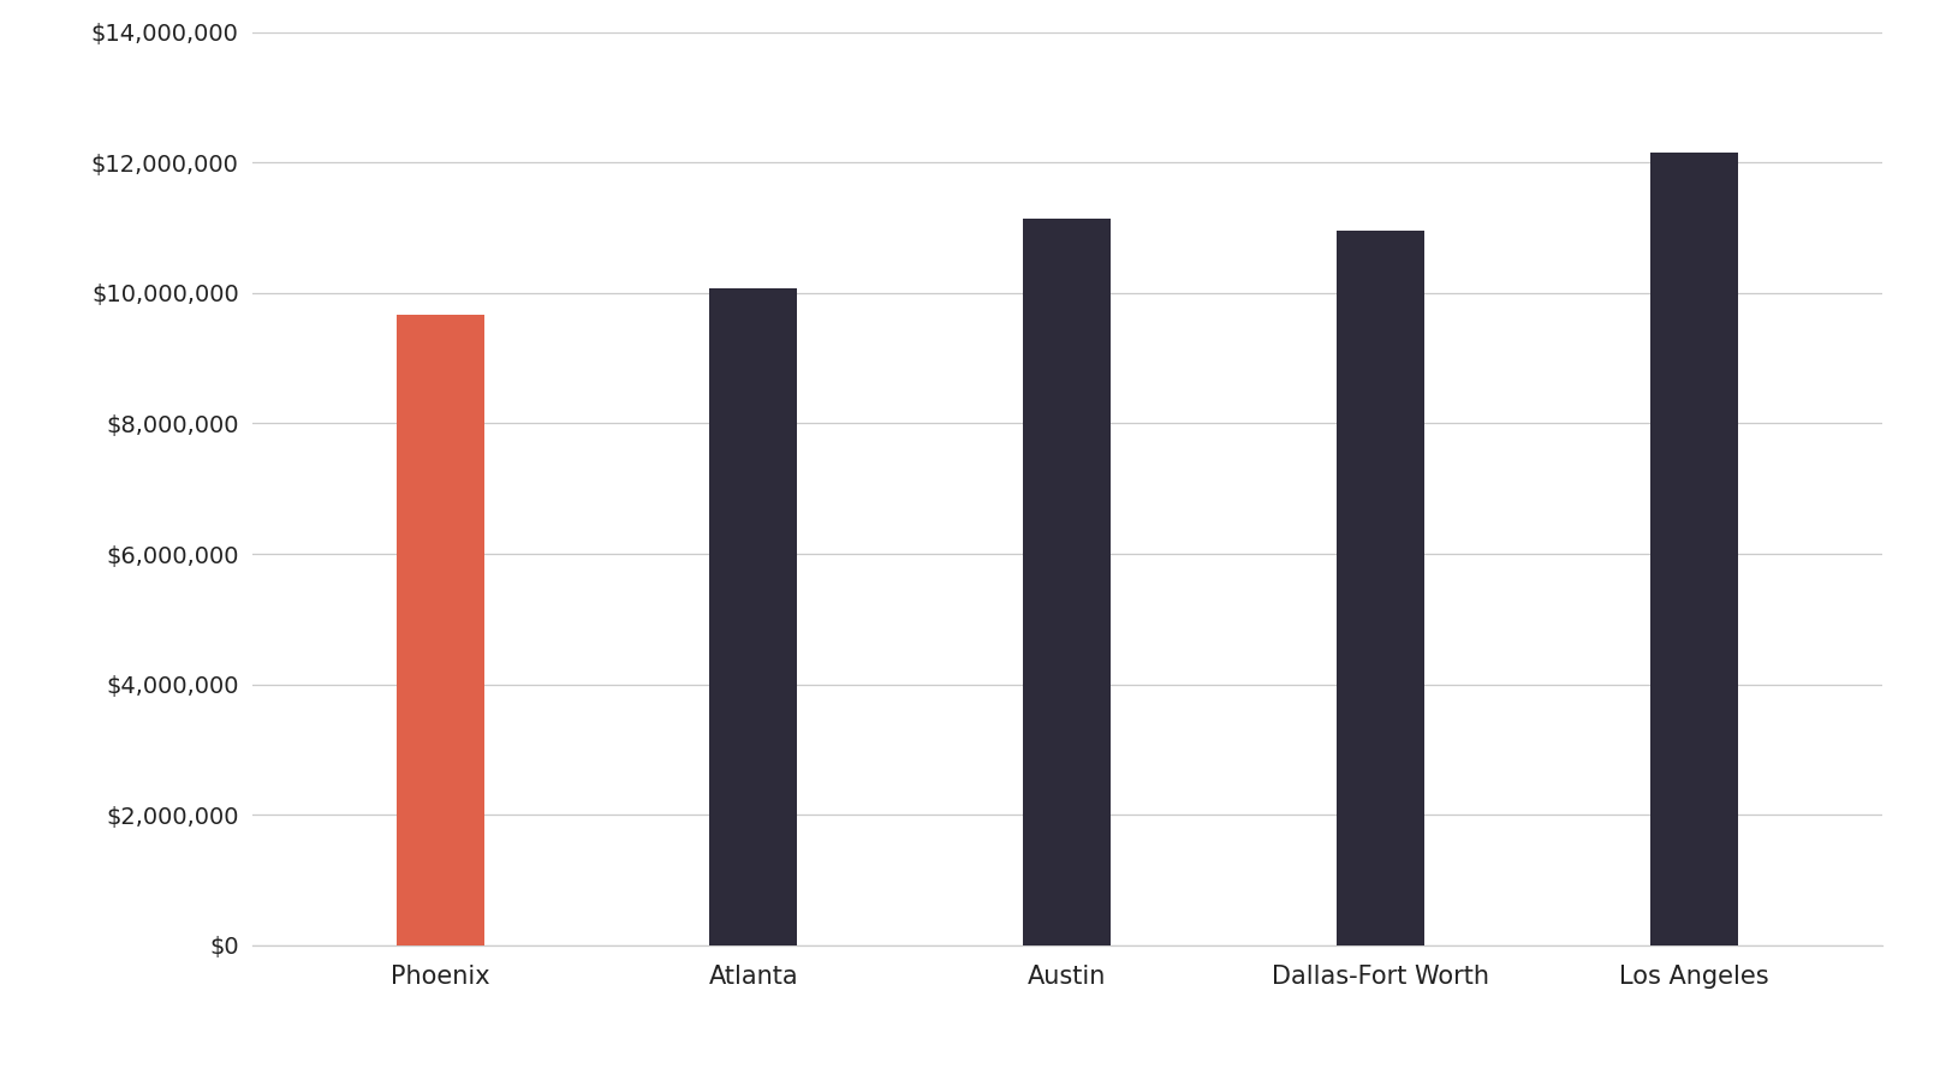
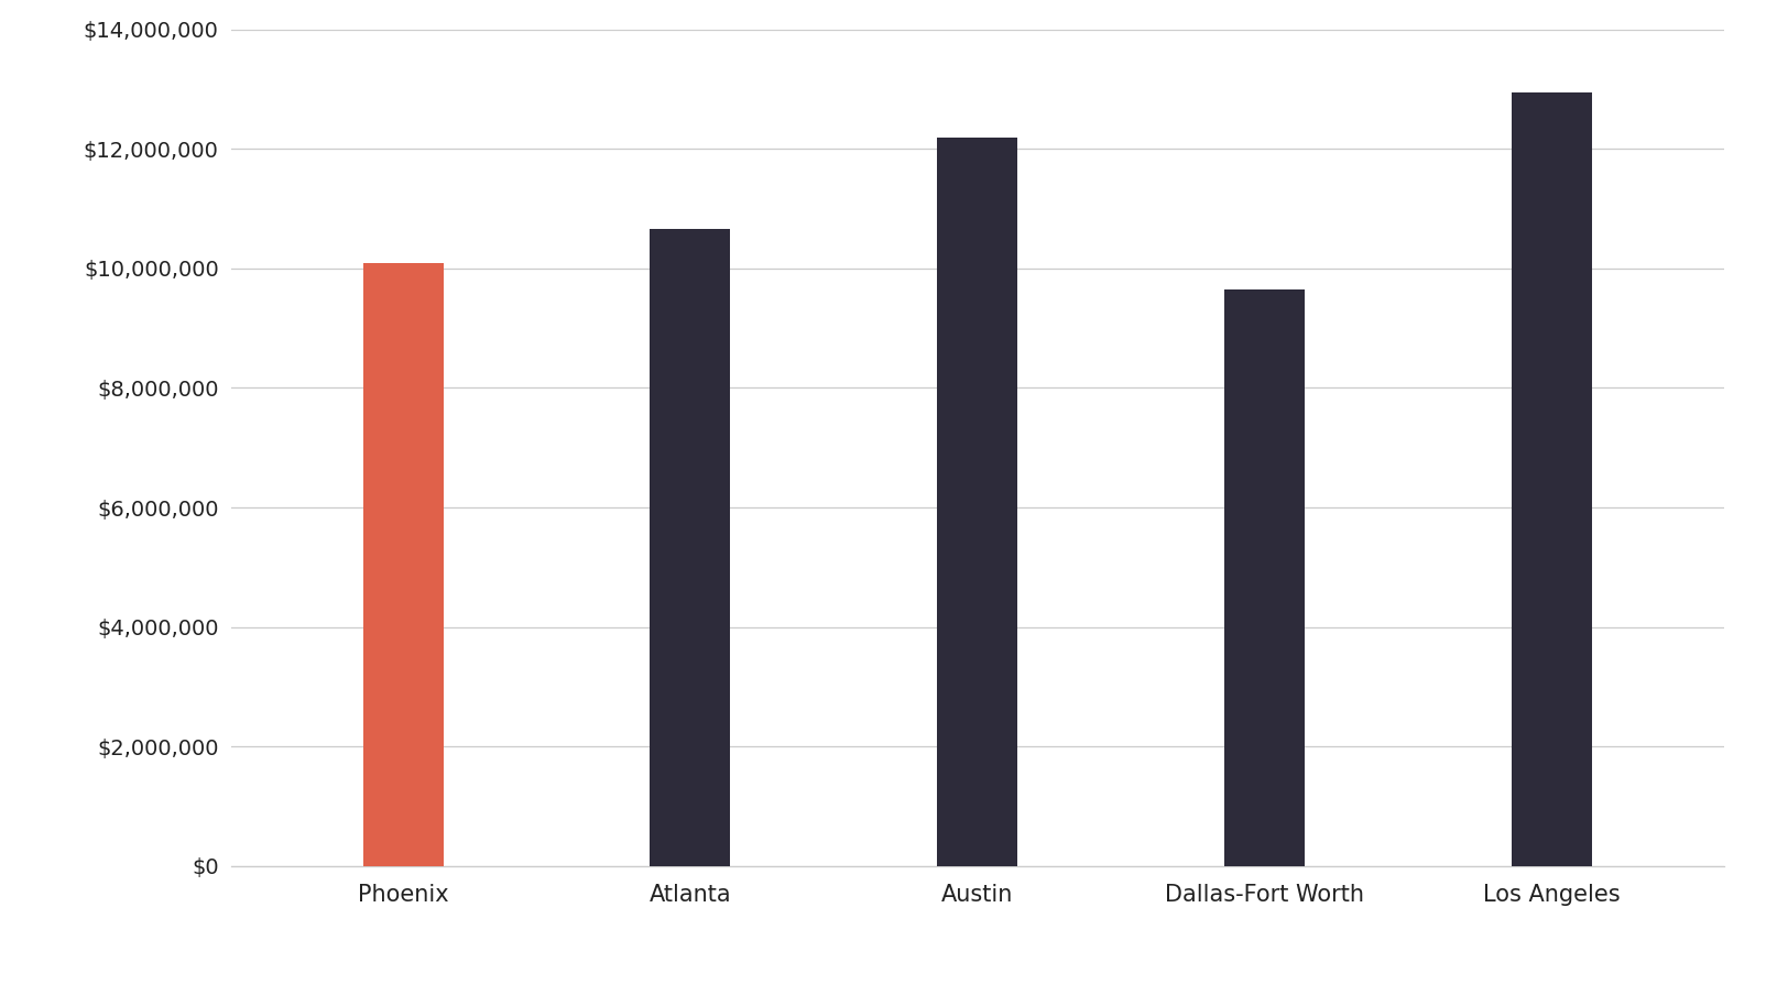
Phoenix: $9,660,000 -> $10,100,000
Atlanta: $10,080,000 -> $10,660,000
Austin: $11,140,000 -> $12,200,000
Dallas-Fort Worth: $10,960,000 -> $9,640,000
Los Angeles: $12,150,000 -> $12,940,000
